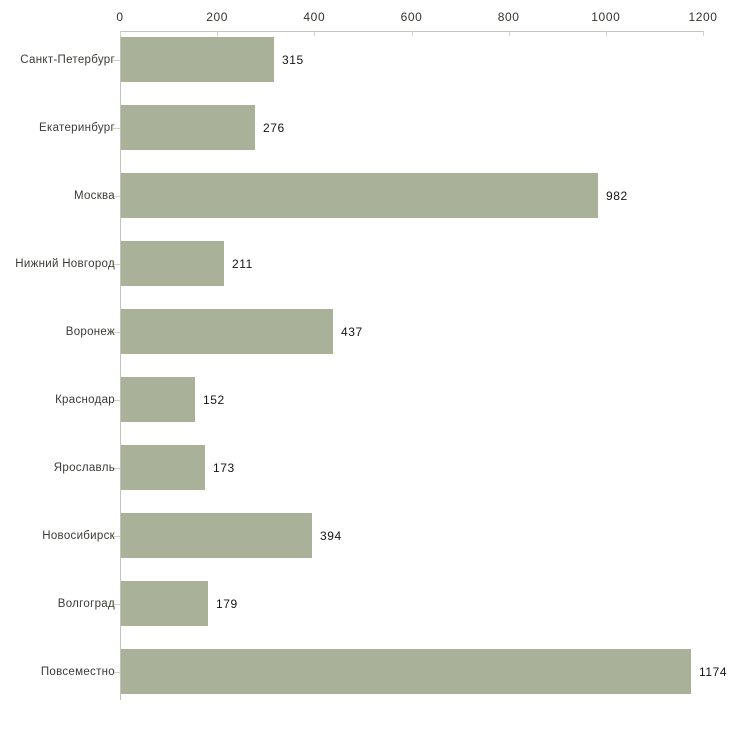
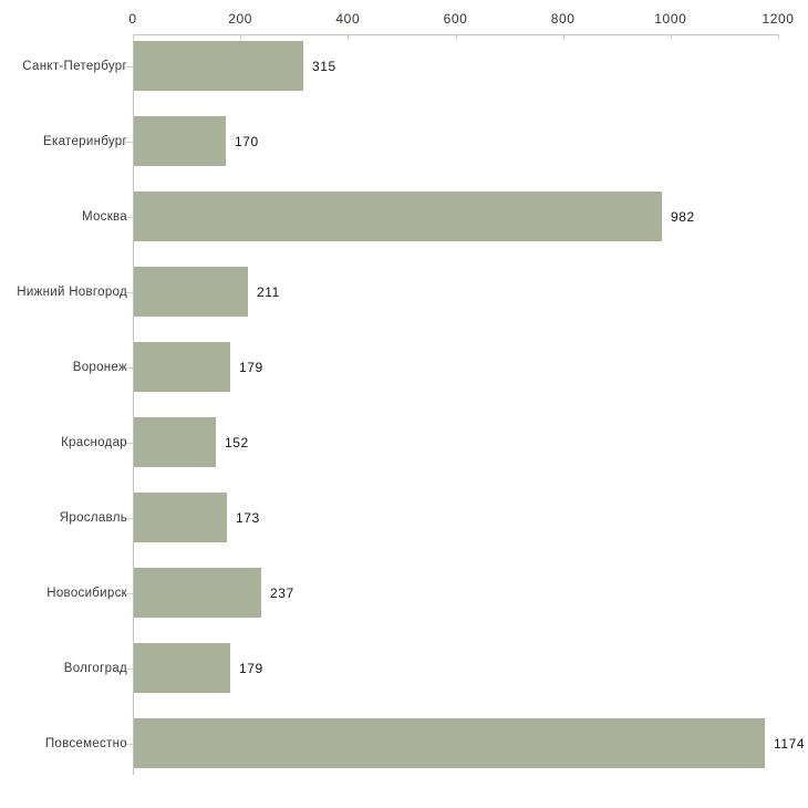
Екатеринбург: 276 -> 170
Воронеж: 437 -> 179
Новосибирск: 394 -> 237
